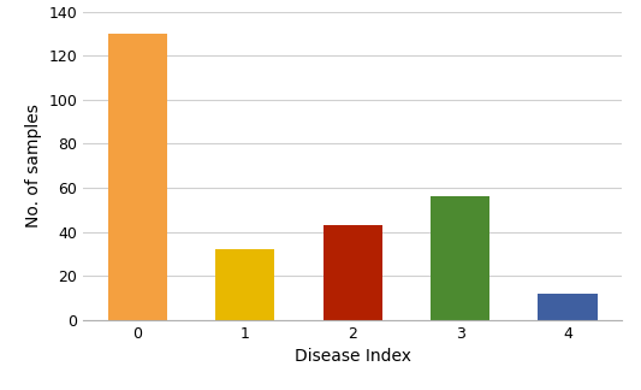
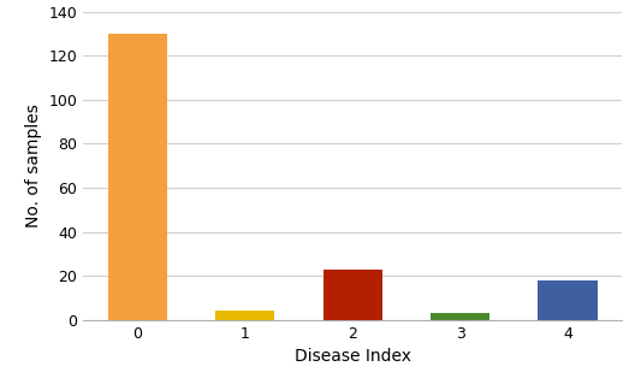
1: 32 -> 4
2: 43 -> 23
3: 56 -> 3
4: 12 -> 18
